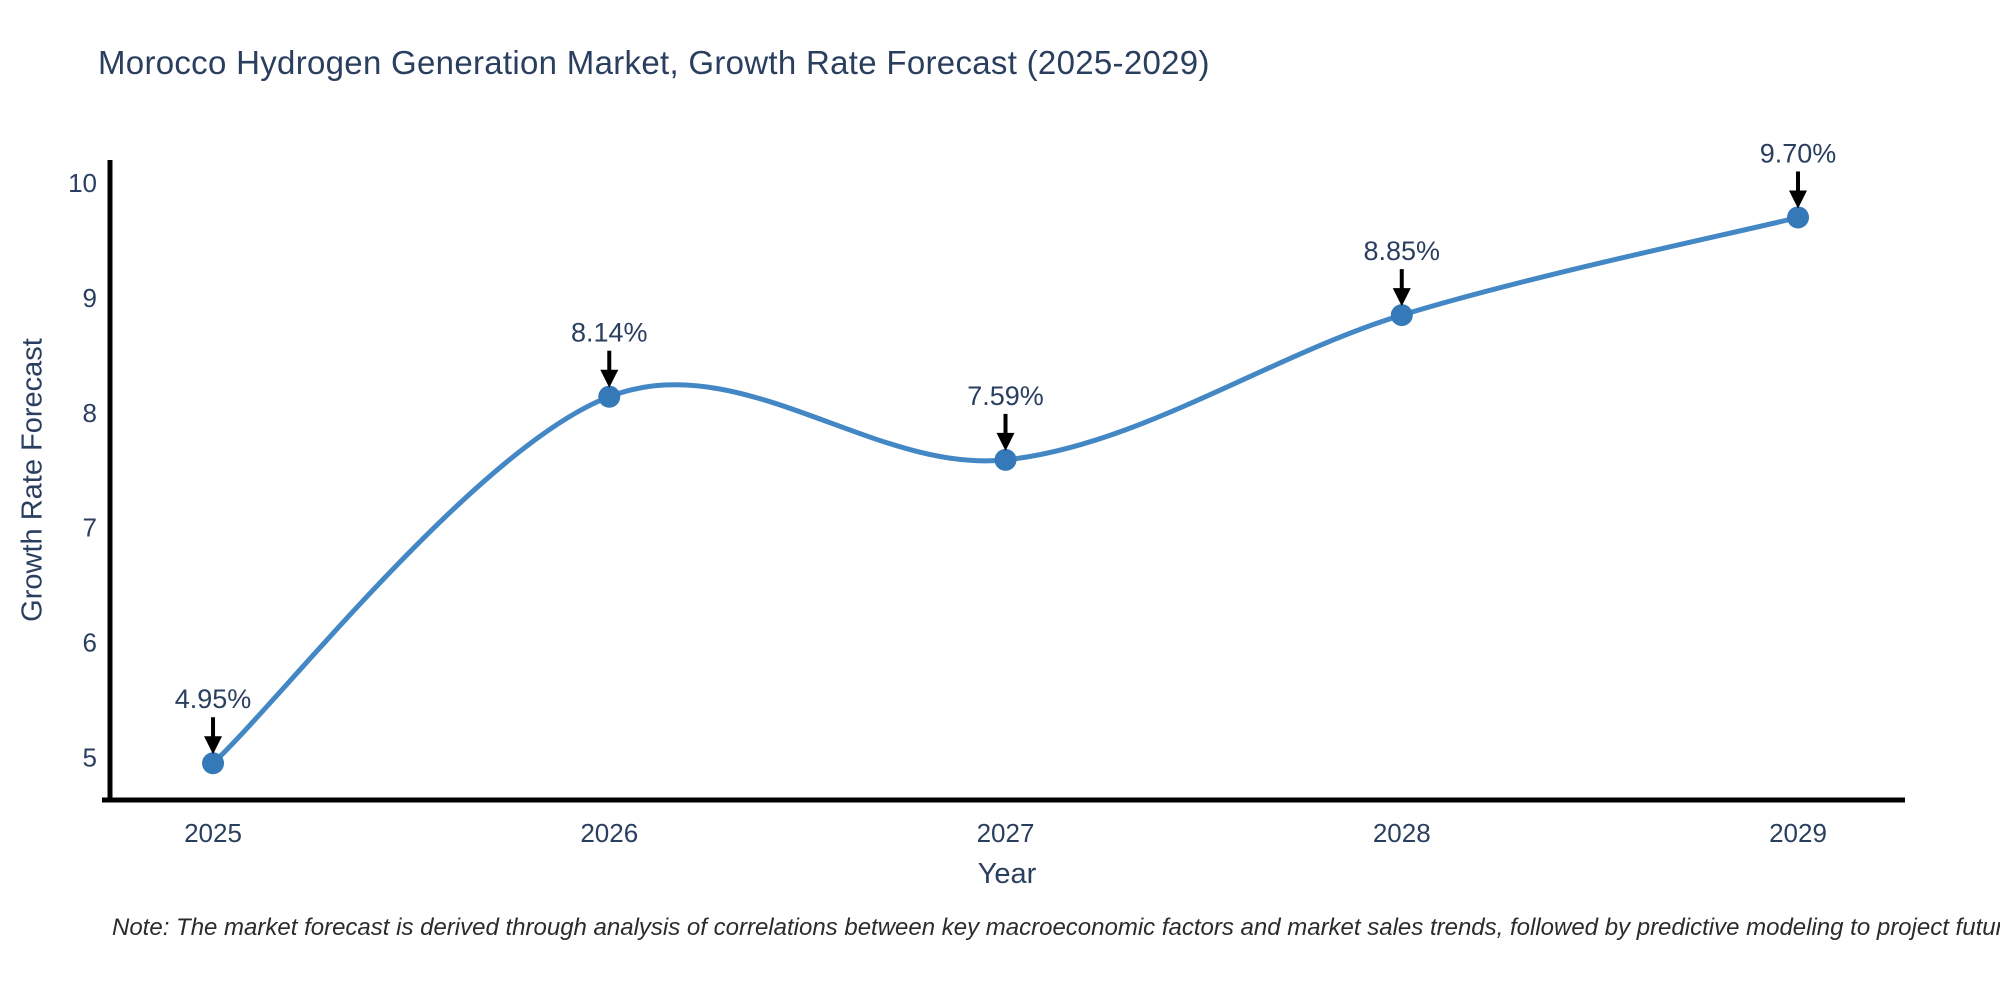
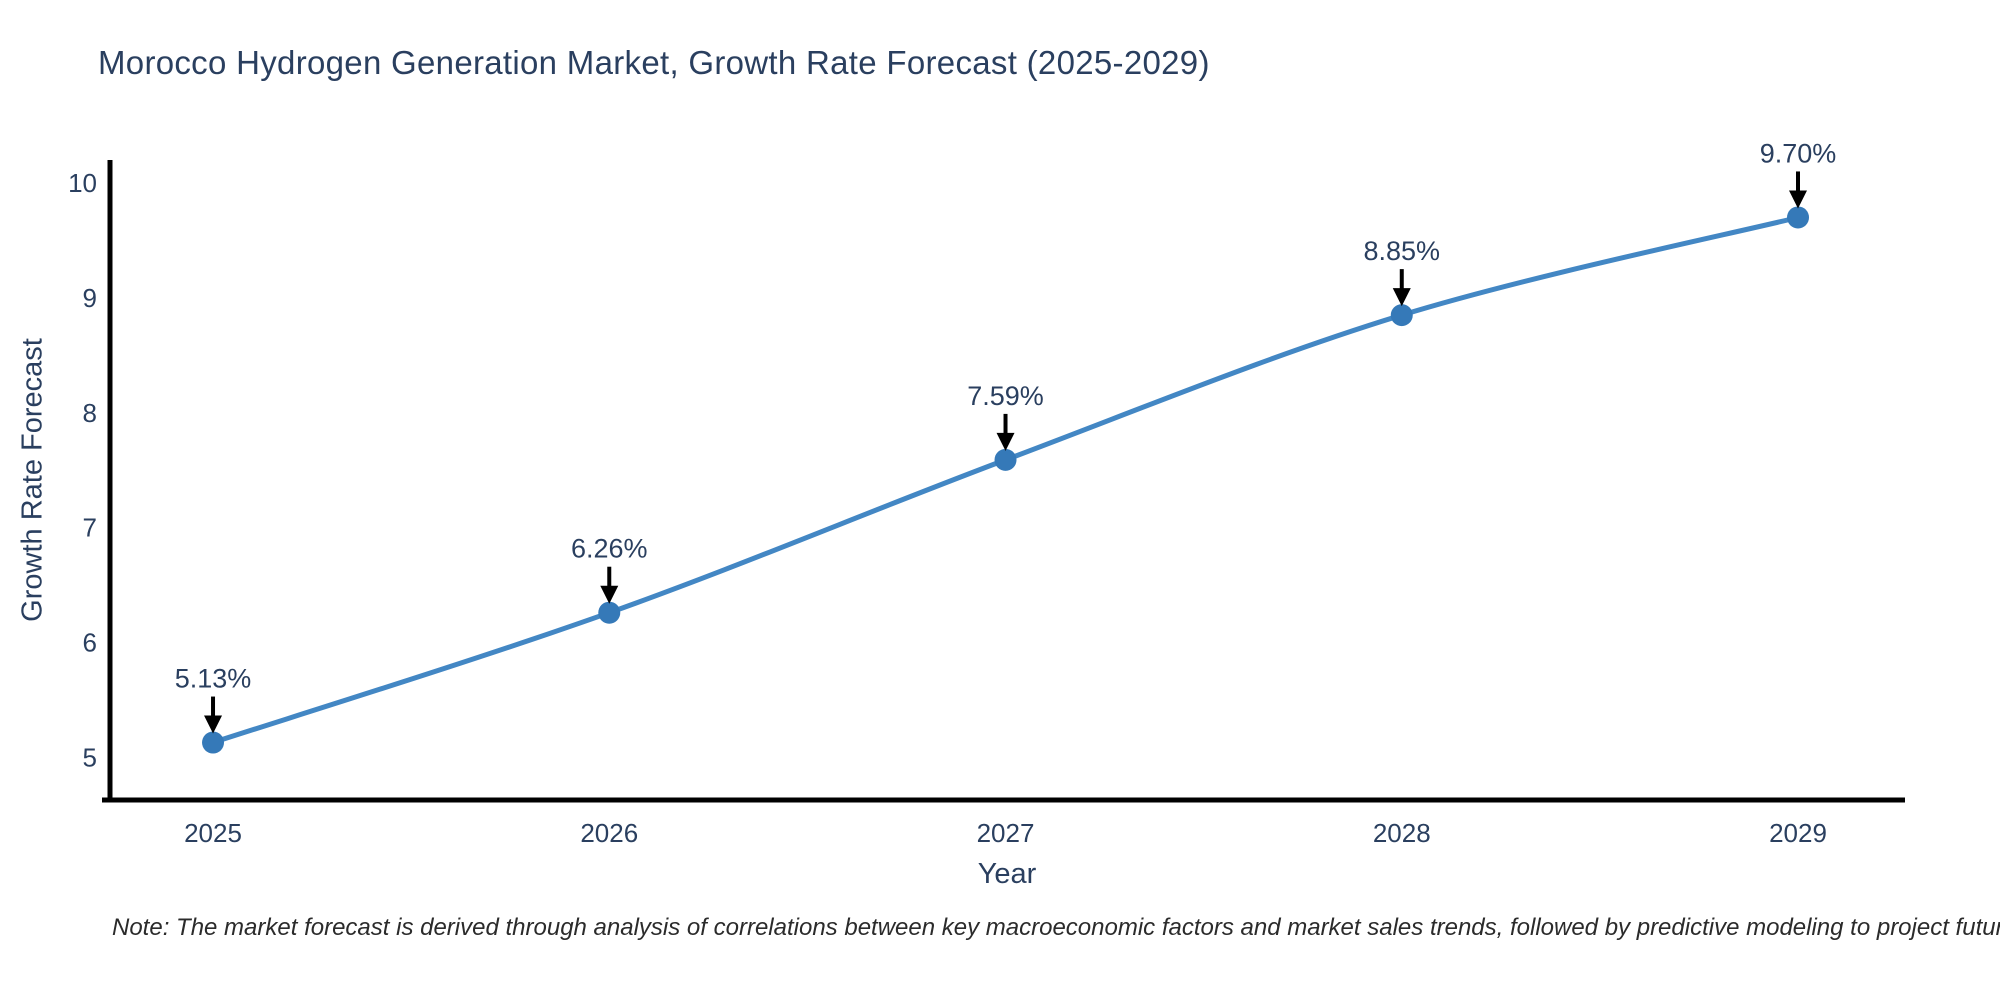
2025: 4.95% -> 5.13%
2026: 8.14% -> 6.26%
